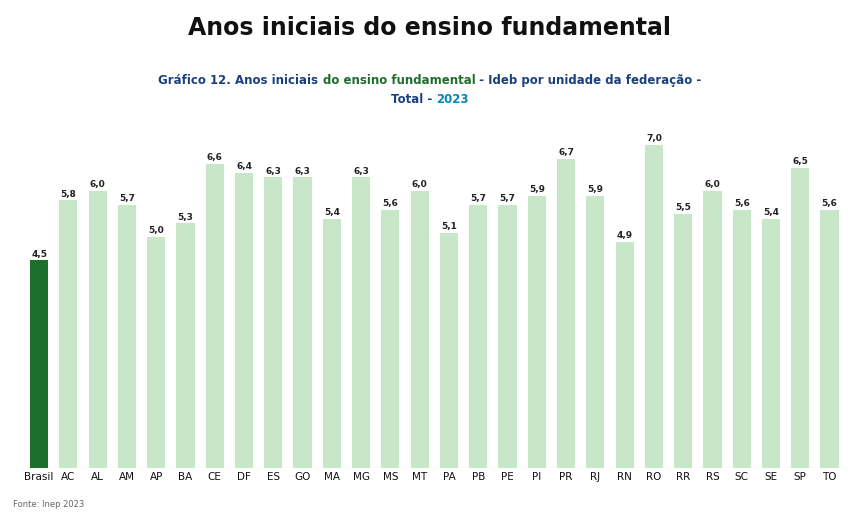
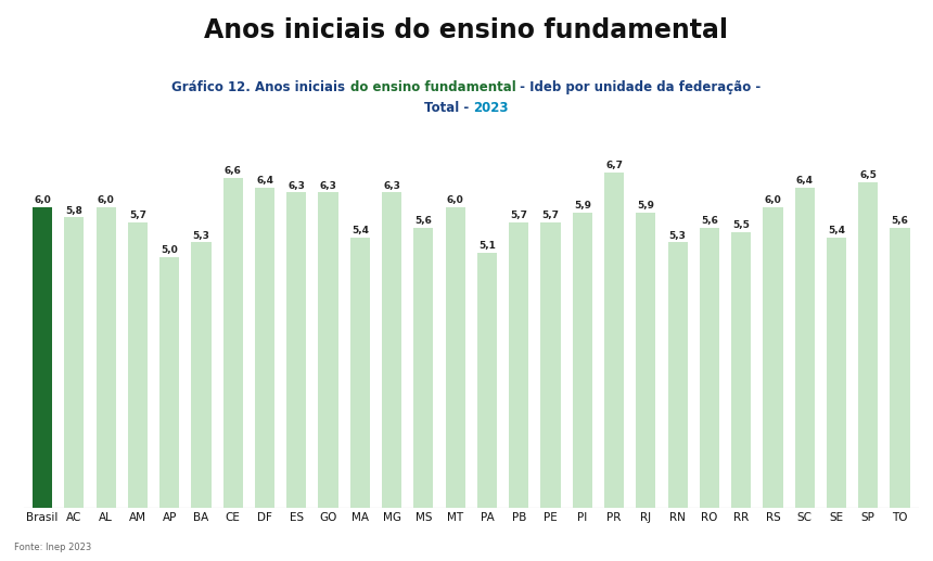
Brasil: 4,5 -> 6,0
RN: 4,9 -> 5,3
RO: 7,0 -> 5,6
SC: 5,6 -> 6,4
